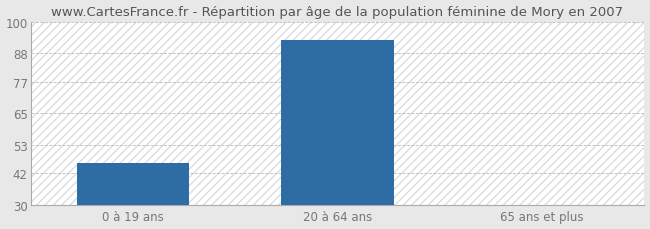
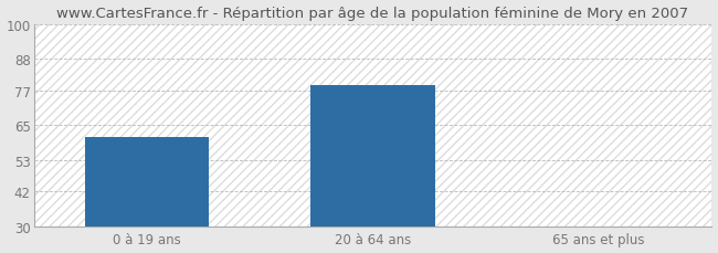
0 à 19 ans: 46 -> 61
20 à 64 ans: 93 -> 79
